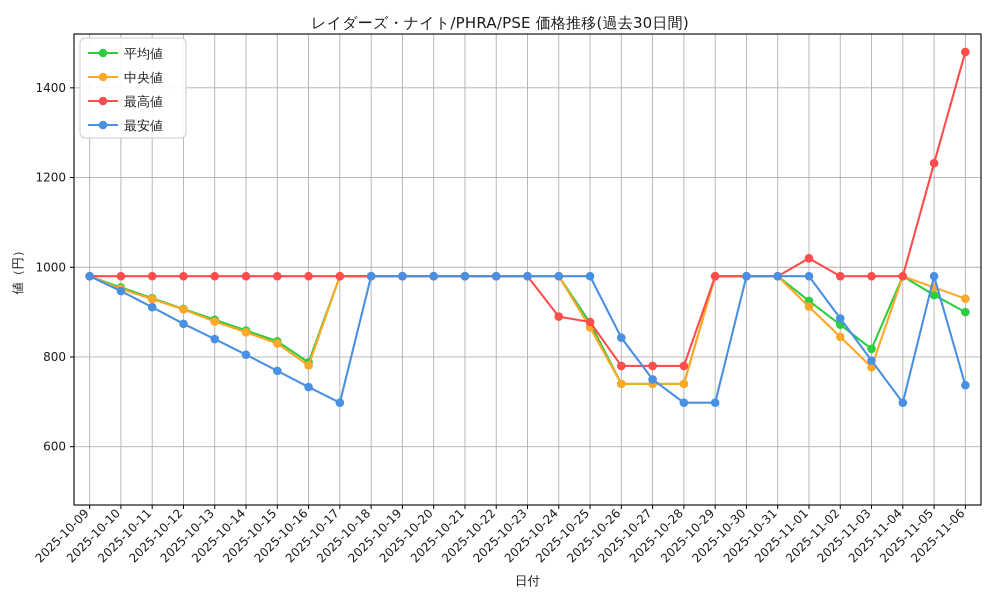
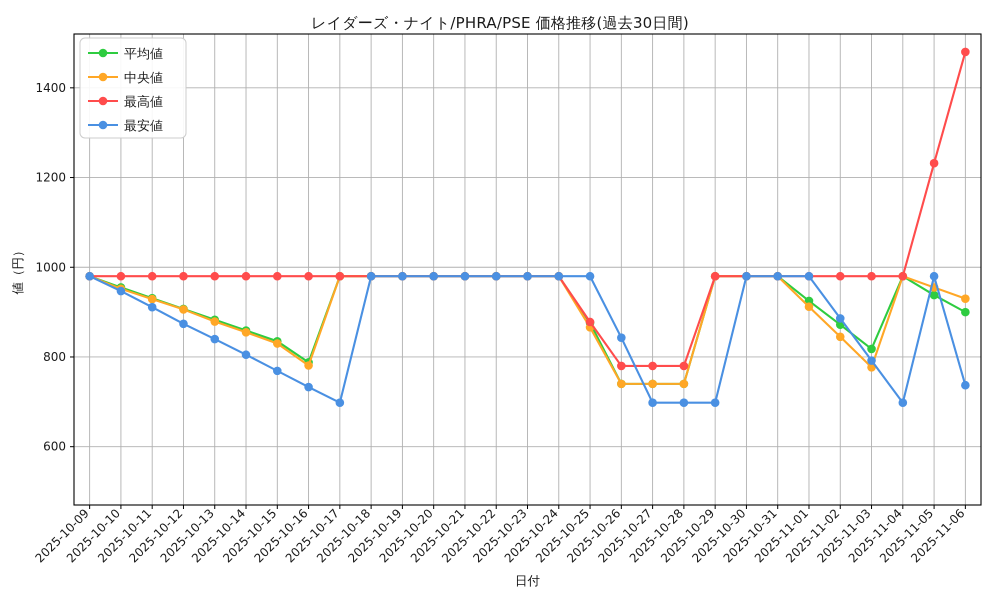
最高値/2025-10-24: 890 -> 980
最安値/2025-10-27: 750 -> 700
最高値/2025-11-01: 1020 -> 980
